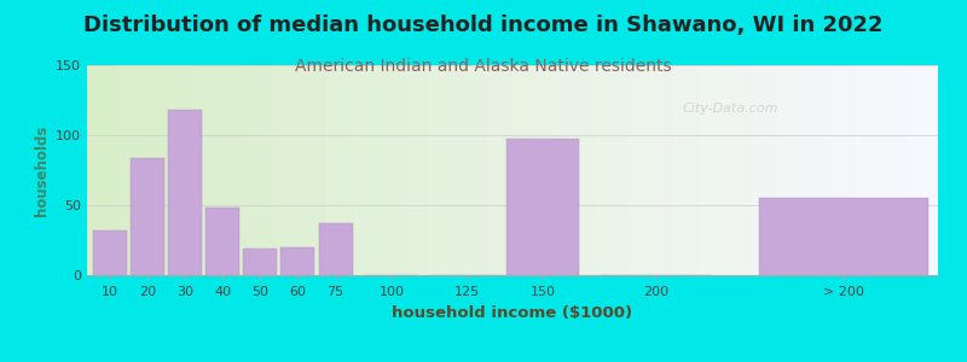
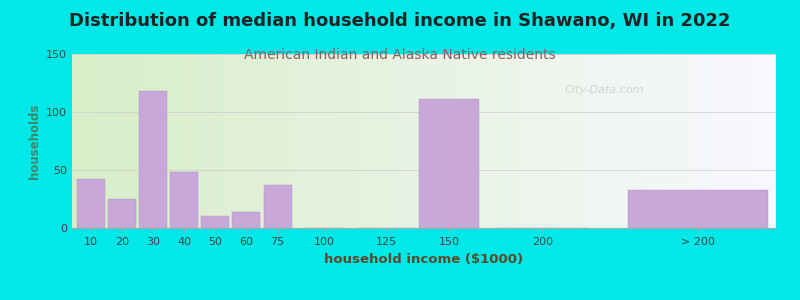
10: 32 -> 42
20: 84 -> 25
50: 19 -> 10
60: 20 -> 14
150: 97 -> 111
> 200: 55 -> 33
